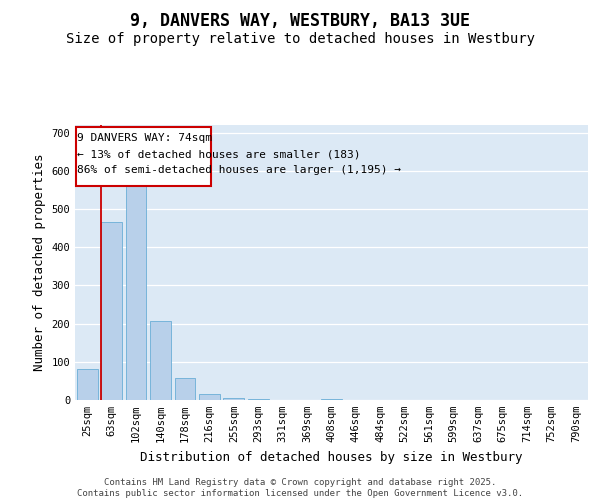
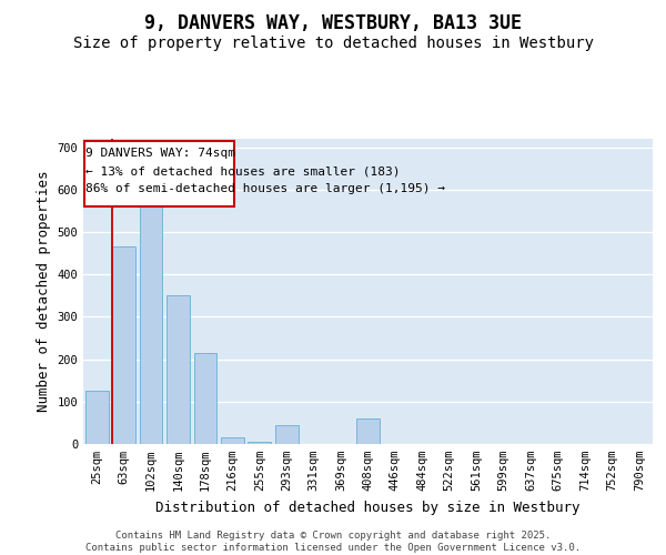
25sqm: 80 -> 125
140sqm: 207 -> 350
178sqm: 57 -> 215
293sqm: 3 -> 45
408sqm: 3 -> 60
